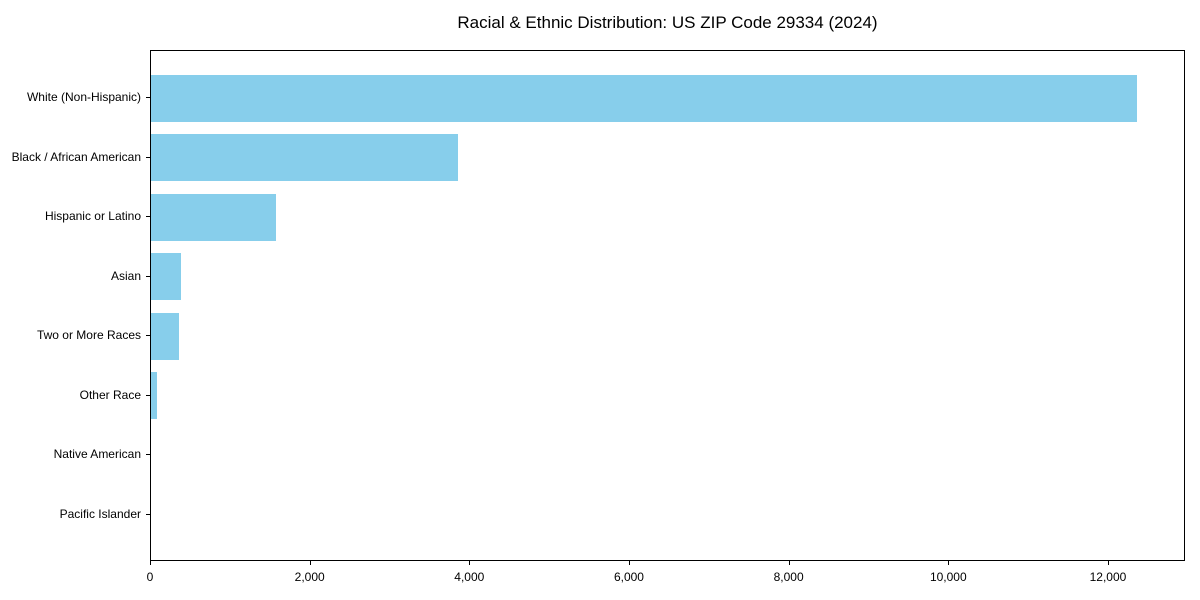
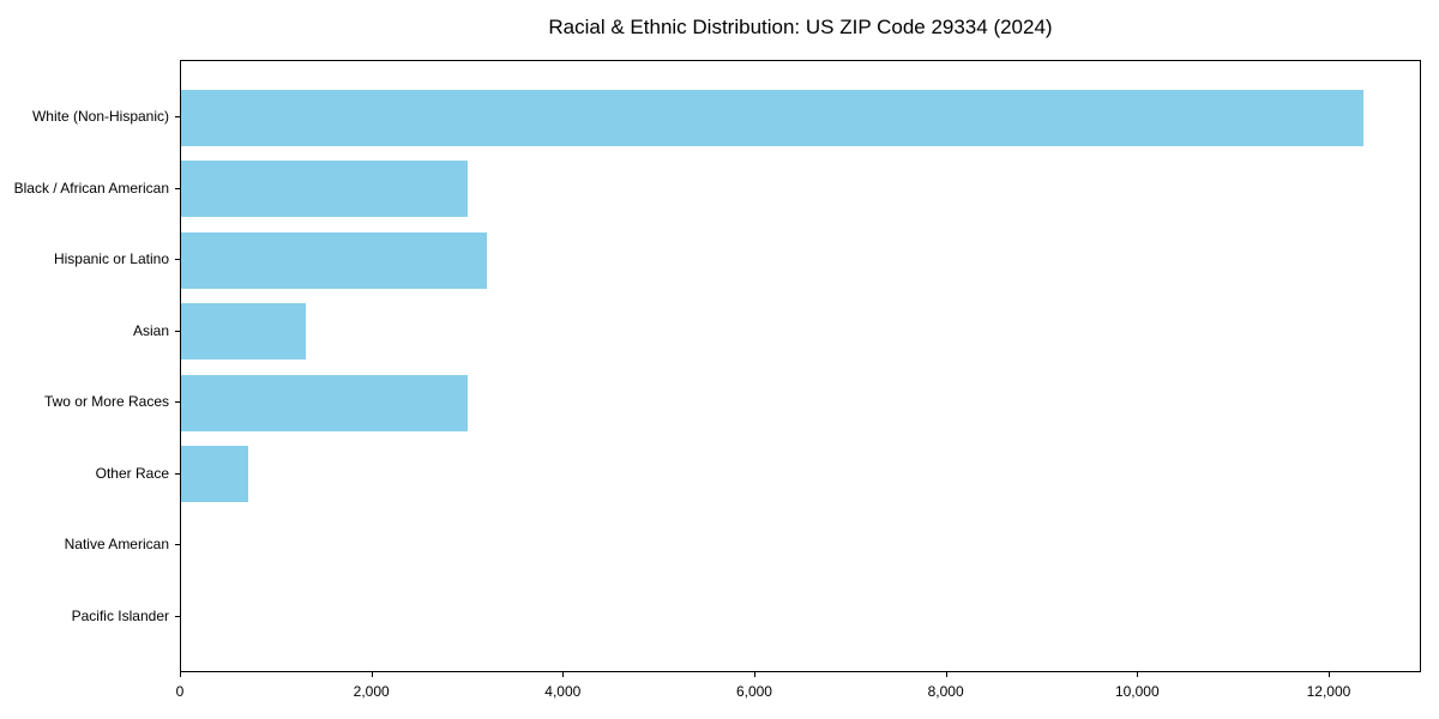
Black / African American: 3800 -> 3000
Hispanic or Latino: 1600 -> 3200
Asian: 400 -> 1300
Two or More Races: 400 -> 3000
Other Race: 100 -> 700
